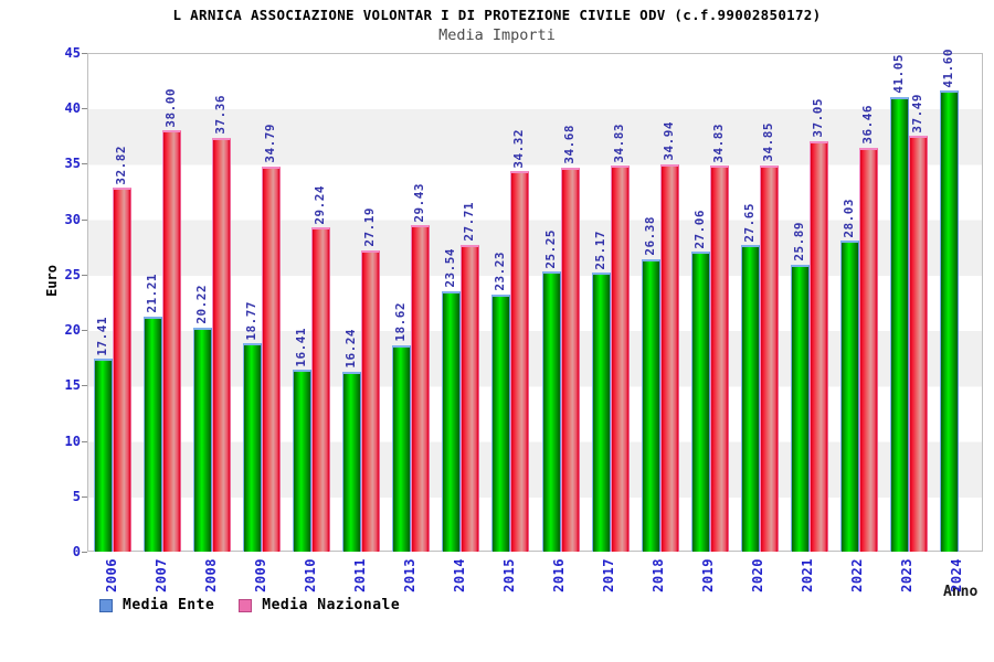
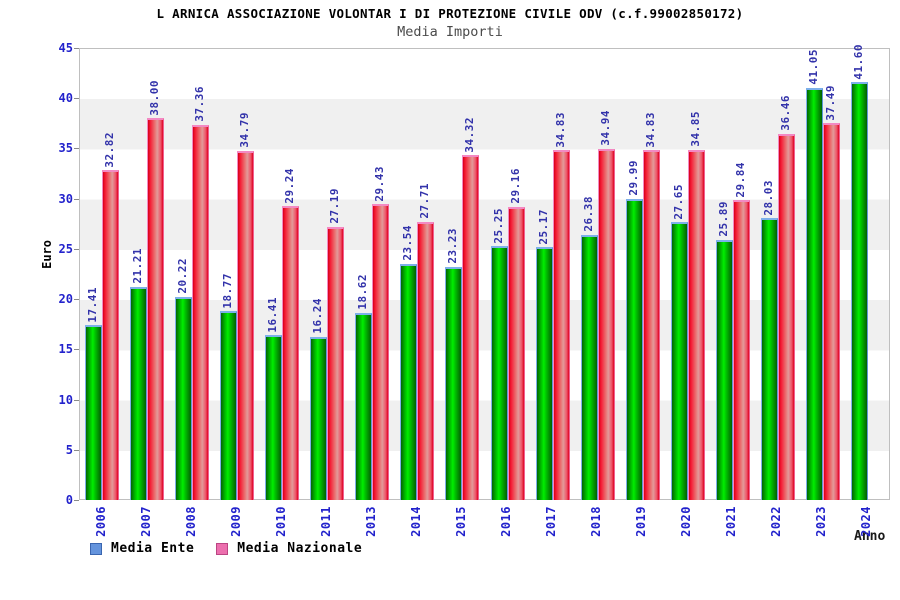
Media Nazionale/2016: 34.68 -> 29.16
Media Ente/2019: 27.06 -> 29.99
Media Nazionale/2021: 37.05 -> 29.84
